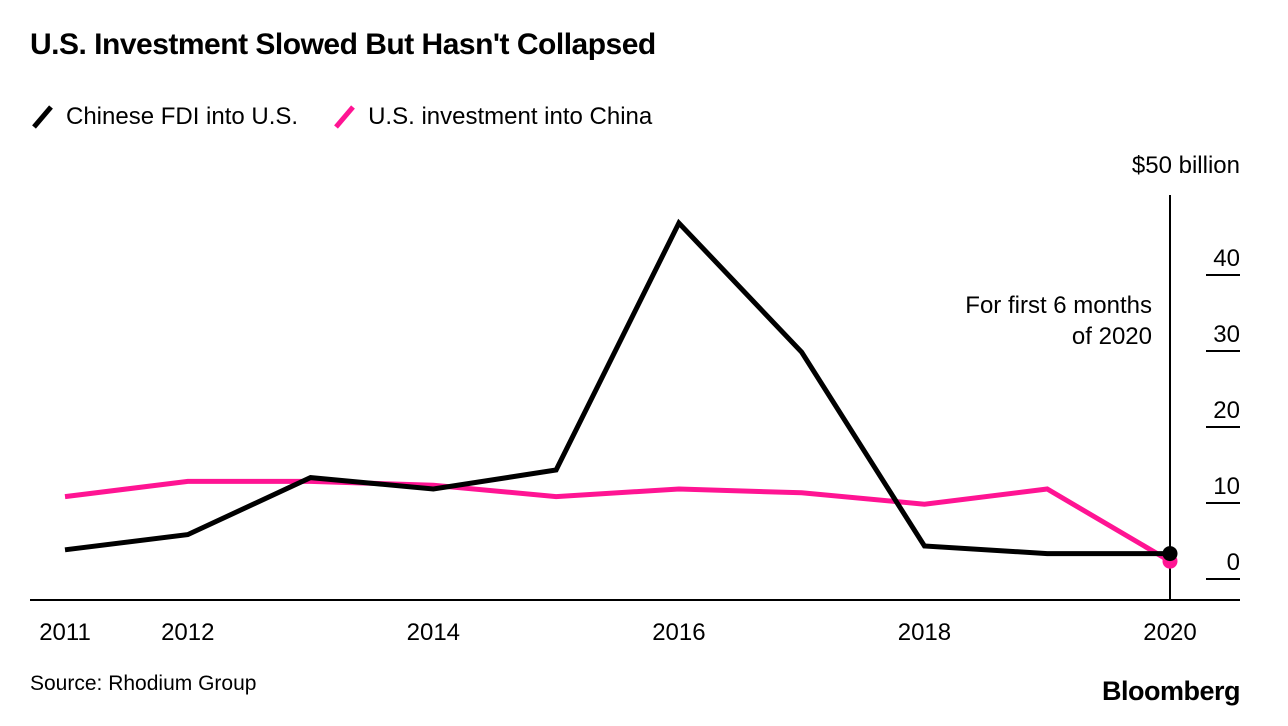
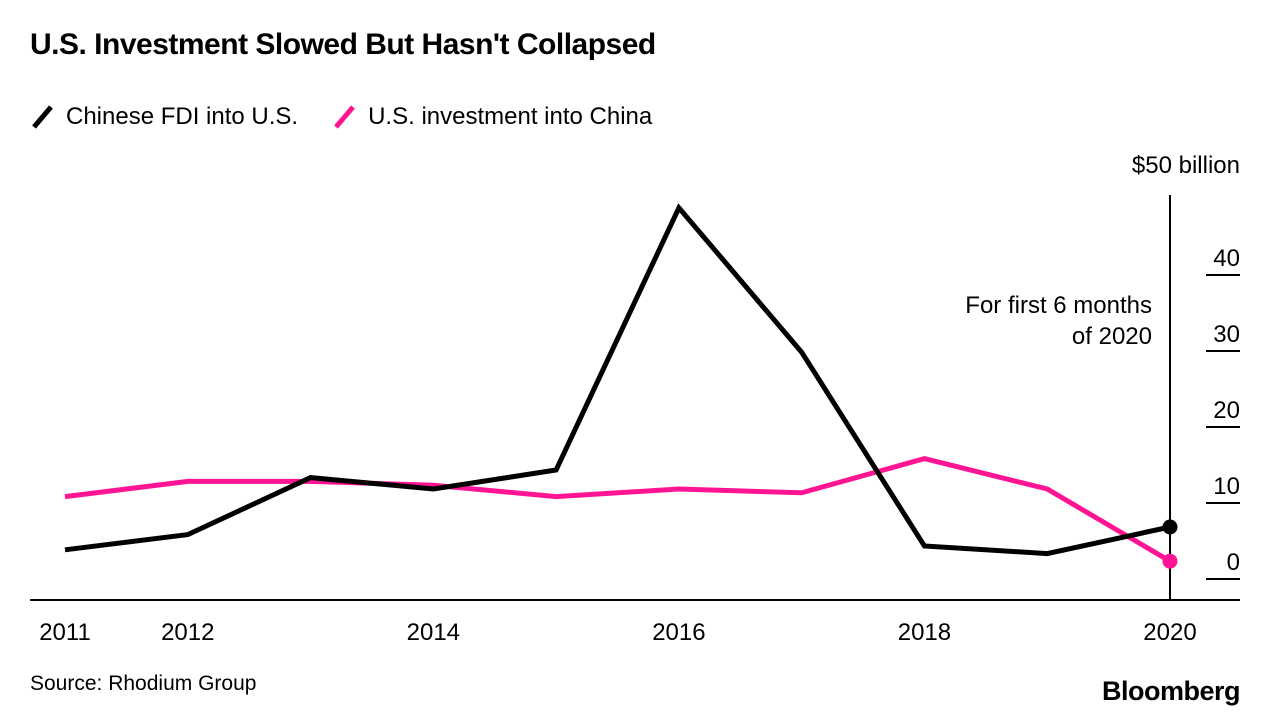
Chinese FDI into U.S./2016: 45 -> 47
U.S. investment into China/2018: 8 -> 14
Chinese FDI into U.S./2020: 2 -> 5
